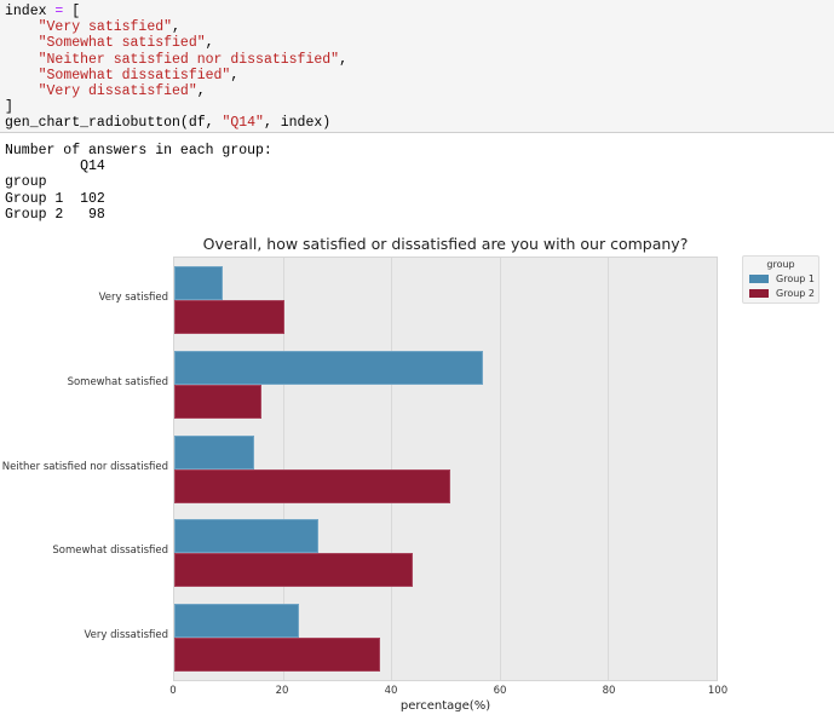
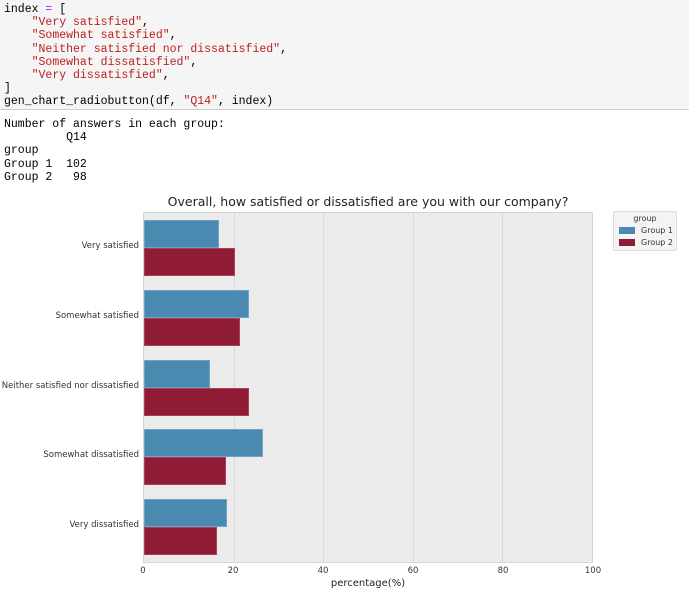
Group 1/Very satisfied: 9 -> 17
Group 1/Somewhat satisfied: 57 -> 24
Group 2/Somewhat satisfied: 16 -> 21
Group 2/Neither satisfied nor dissatisfied: 51 -> 24
Group 2/Somewhat dissatisfied: 44 -> 18
Group 1/Very dissatisfied: 23 -> 19
Group 2/Very dissatisfied: 38 -> 16
